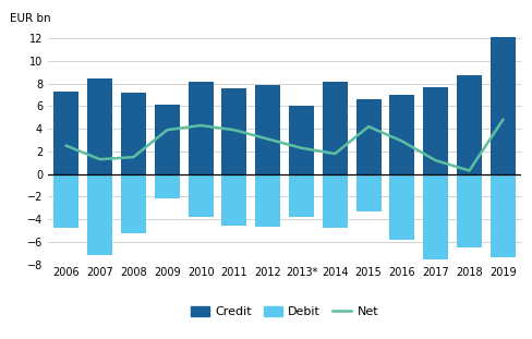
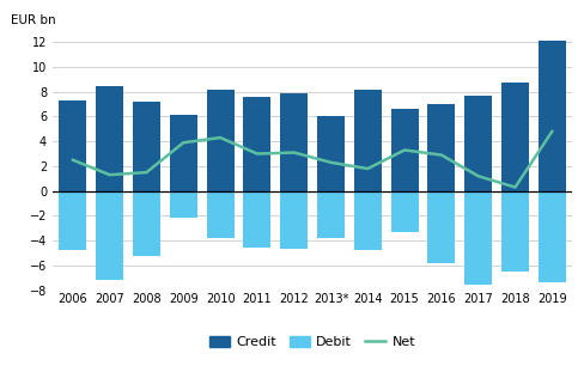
Net/2011: 3.9 -> 3.0
Net/2015: 4.2 -> 3.3
